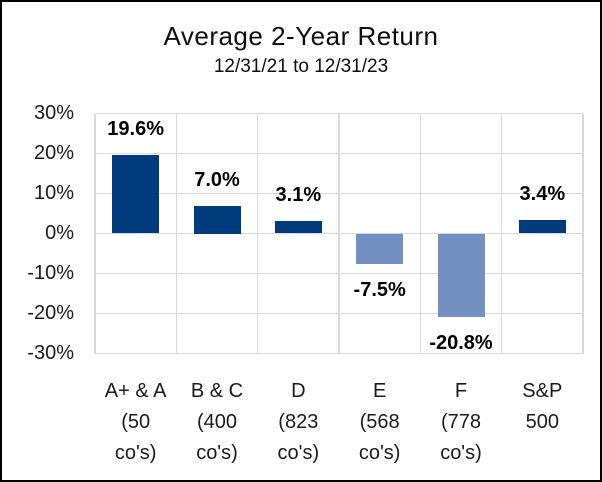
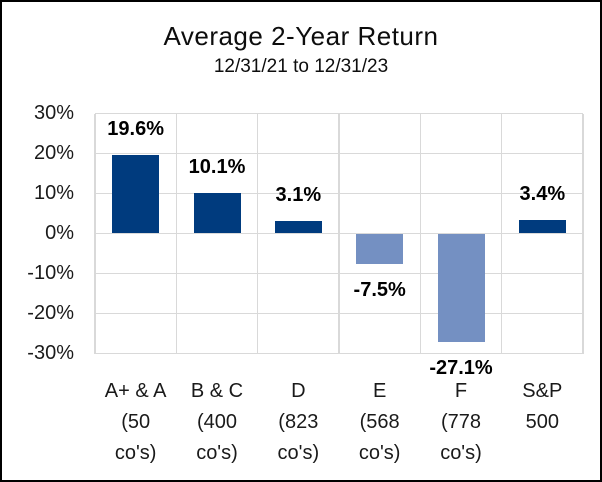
B & C (400 co's): 7.0% -> 10.1%
F (778 co's): -20.8% -> -27.1%
